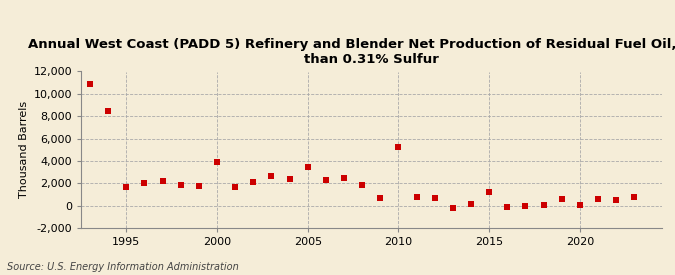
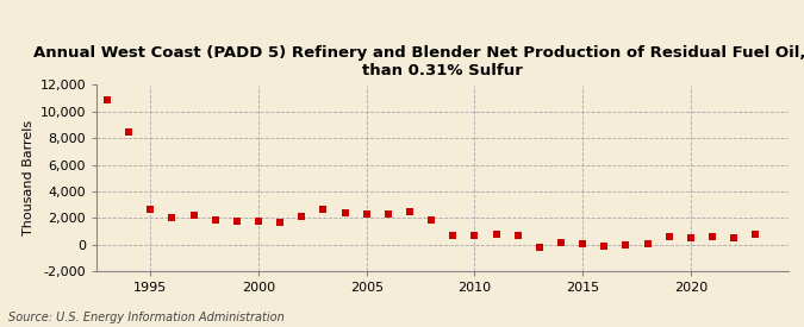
1995: 1,700 -> 2,600
2000: 3,900 -> 1,800
2005: 3,500 -> 2,300
2010: 5,300 -> 700
2015: 1,200 -> 100
2020: 100 -> 600
